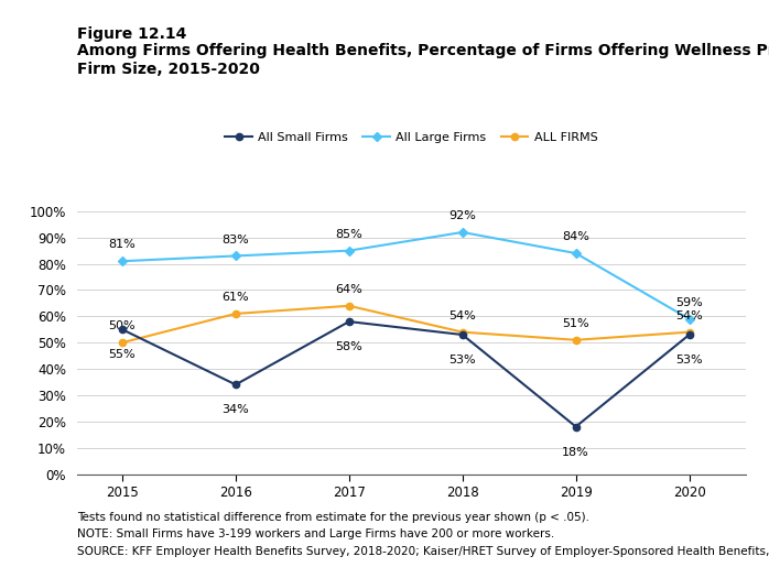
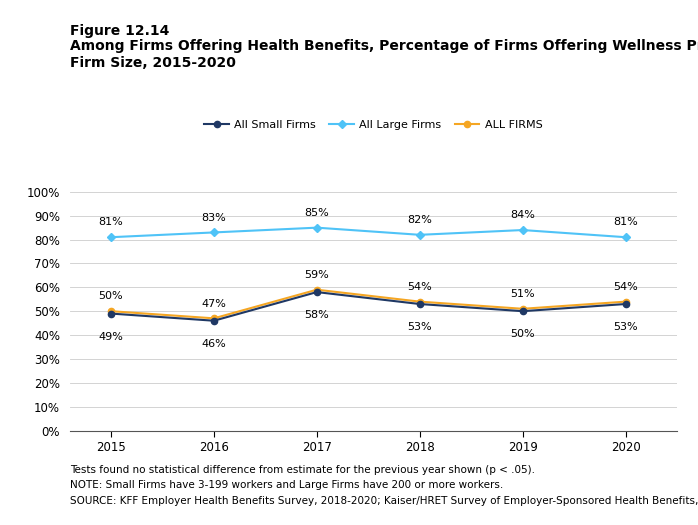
All Small Firms/2015: 55% -> 49%
All Small Firms/2016: 34% -> 46%
ALL FIRMS/2016: 61% -> 47%
ALL FIRMS/2017: 64% -> 59%
All Large Firms/2018: 92% -> 82%
All Small Firms/2019: 18% -> 50%
All Large Firms/2020: 59% -> 81%
